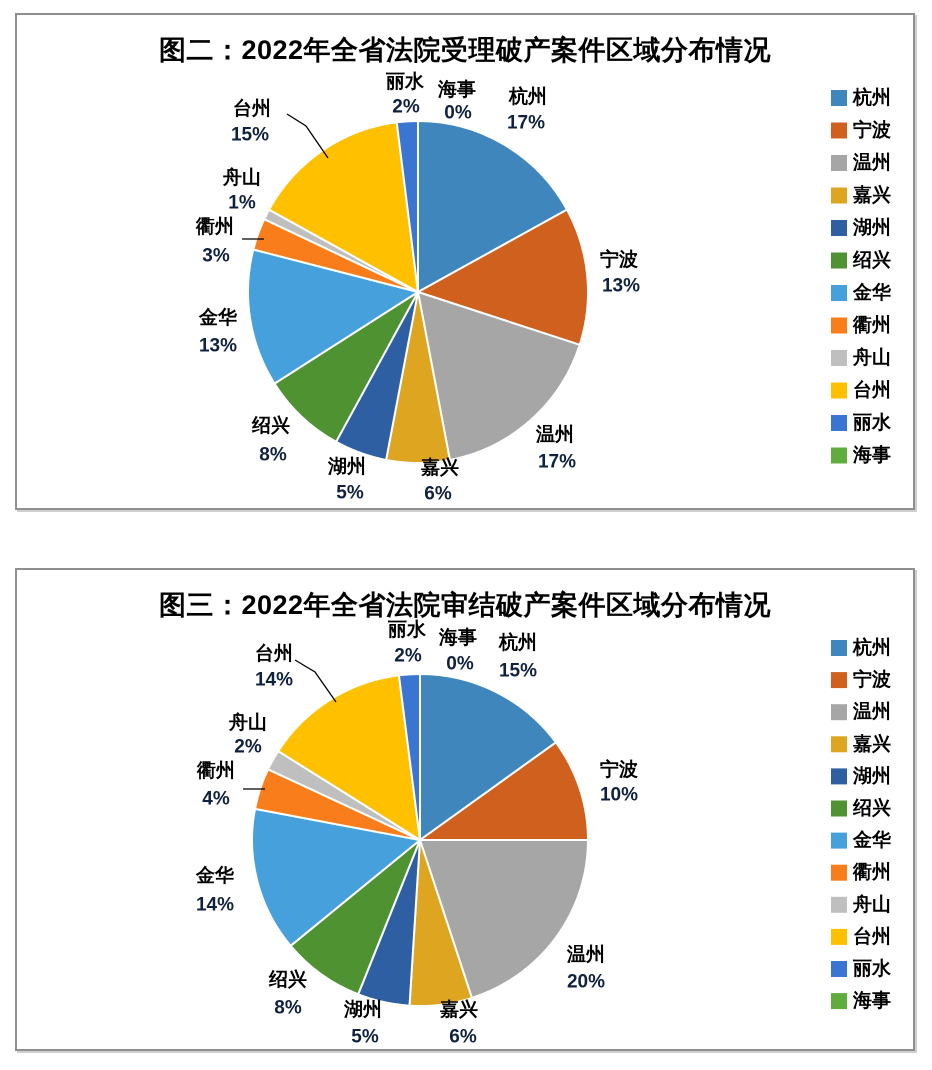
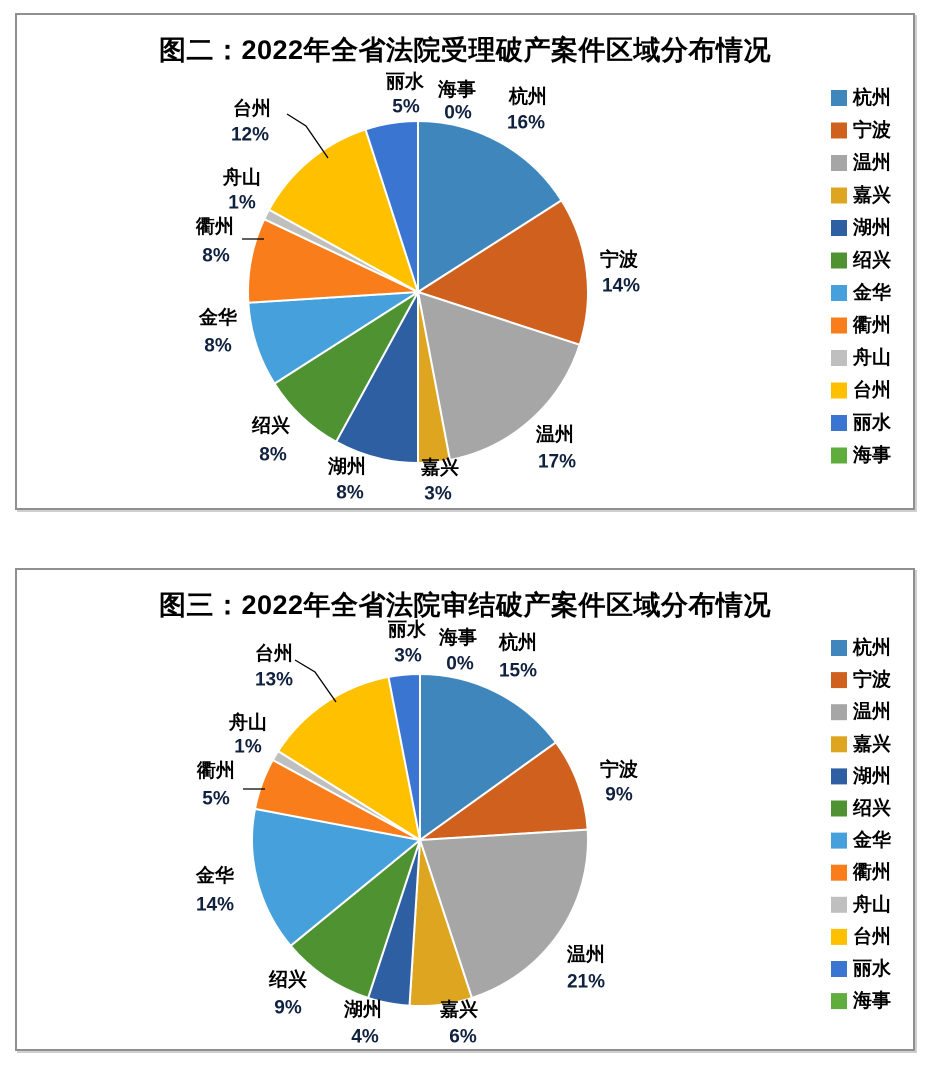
图二：2022年全省法院受理破产案件区域分布情况/杭州: 17% -> 16%
图二：2022年全省法院受理破产案件区域分布情况/宁波: 13% -> 14%
图二：2022年全省法院受理破产案件区域分布情况/嘉兴: 6% -> 3%
图二：2022年全省法院受理破产案件区域分布情况/湖州: 5% -> 8%
图二：2022年全省法院受理破产案件区域分布情况/金华: 13% -> 8%
图二：2022年全省法院受理破产案件区域分布情况/衢州: 3% -> 8%
图二：2022年全省法院受理破产案件区域分布情况/台州: 15% -> 12%
图二：2022年全省法院受理破产案件区域分布情况/丽水: 2% -> 5%
图三：2022年全省法院审结破产案件区域分布情况/宁波: 10% -> 9%
图三：2022年全省法院审结破产案件区域分布情况/温州: 20% -> 21%
图三：2022年全省法院审结破产案件区域分布情况/湖州: 5% -> 4%
图三：2022年全省法院审结破产案件区域分布情况/绍兴: 8% -> 9%
图三：2022年全省法院审结破产案件区域分布情况/衢州: 4% -> 5%
图三：2022年全省法院审结破产案件区域分布情况/舟山: 2% -> 1%
图三：2022年全省法院审结破产案件区域分布情况/台州: 14% -> 13%
图三：2022年全省法院审结破产案件区域分布情况/丽水: 2% -> 3%
